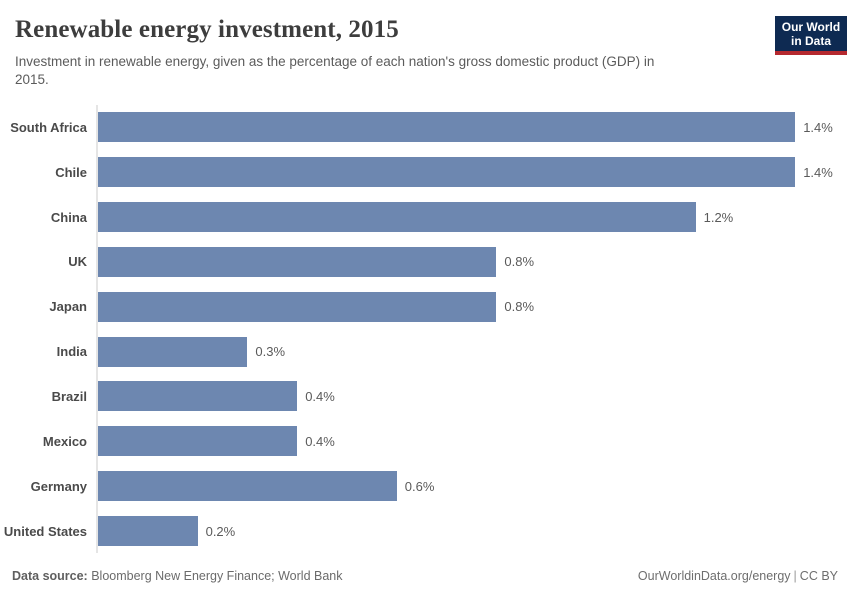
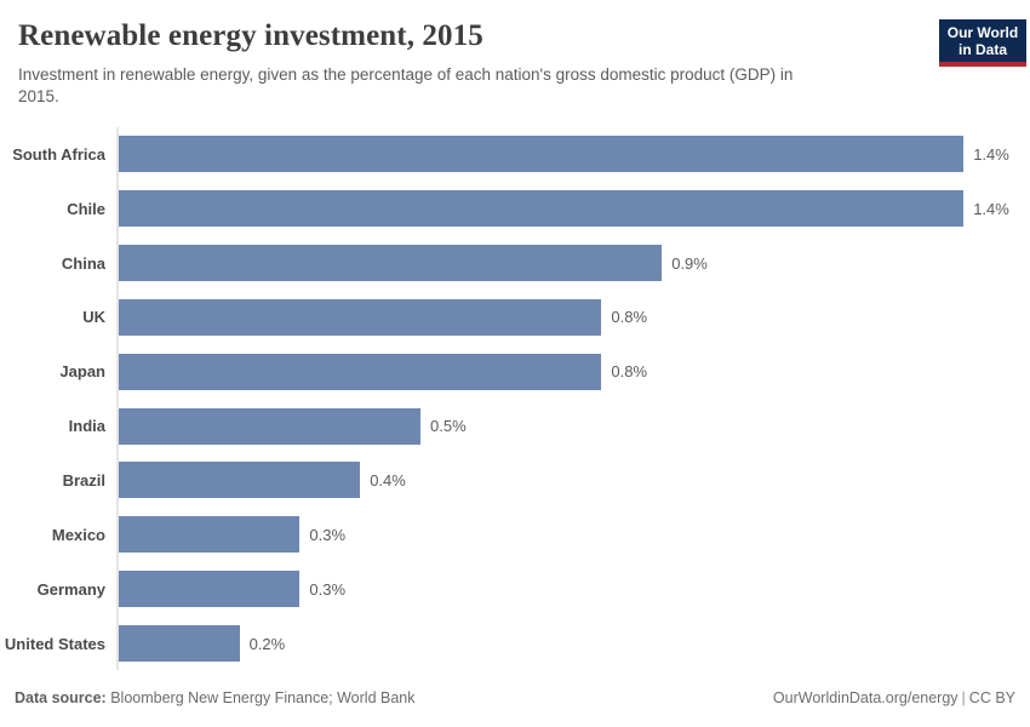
China: 1.2% -> 0.9%
India: 0.3% -> 0.5%
Mexico: 0.4% -> 0.3%
Germany: 0.6% -> 0.3%
